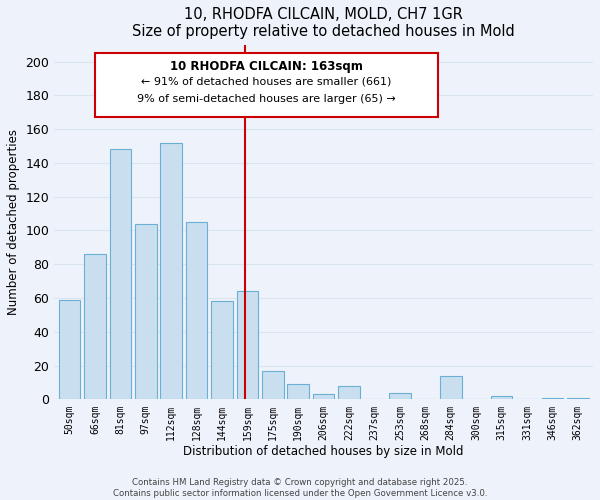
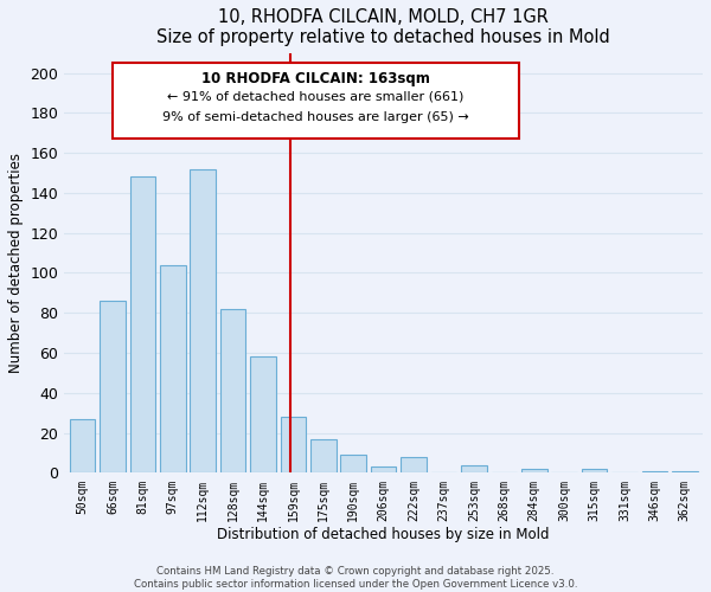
50sqm: 59 -> 27
128sqm: 105 -> 82
159sqm: 64 -> 28
284sqm: 14 -> 2
